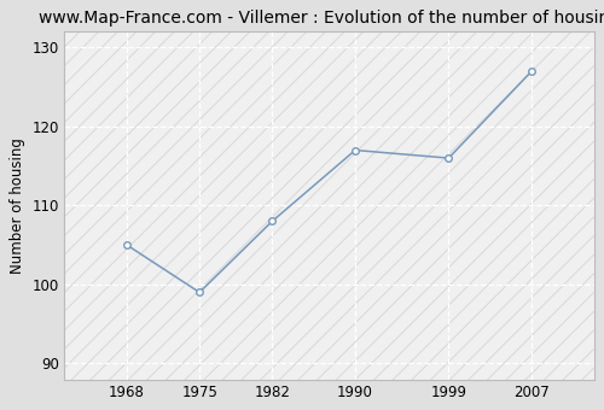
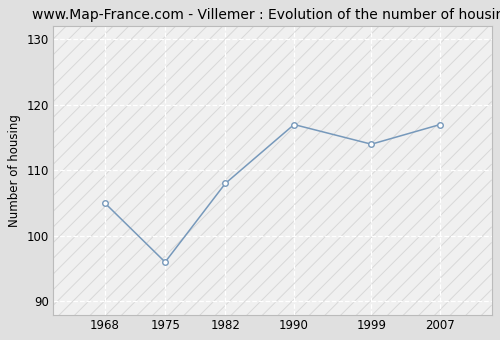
1975: 99 -> 96
1999: 116 -> 114
2007: 127 -> 117
